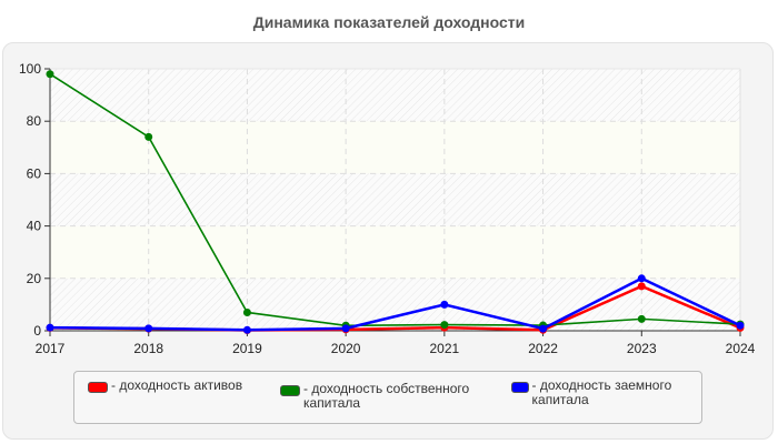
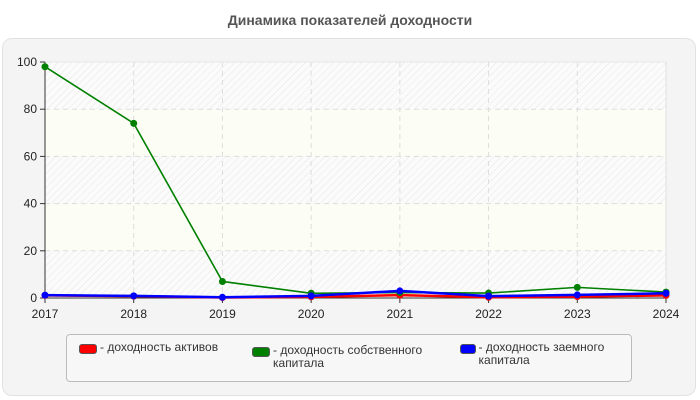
- доходность заемного капитала/2021: 10 -> 3
- доходность активов/2023: 17 -> 1
- доходность заемного капитала/2023: 20 -> 1
